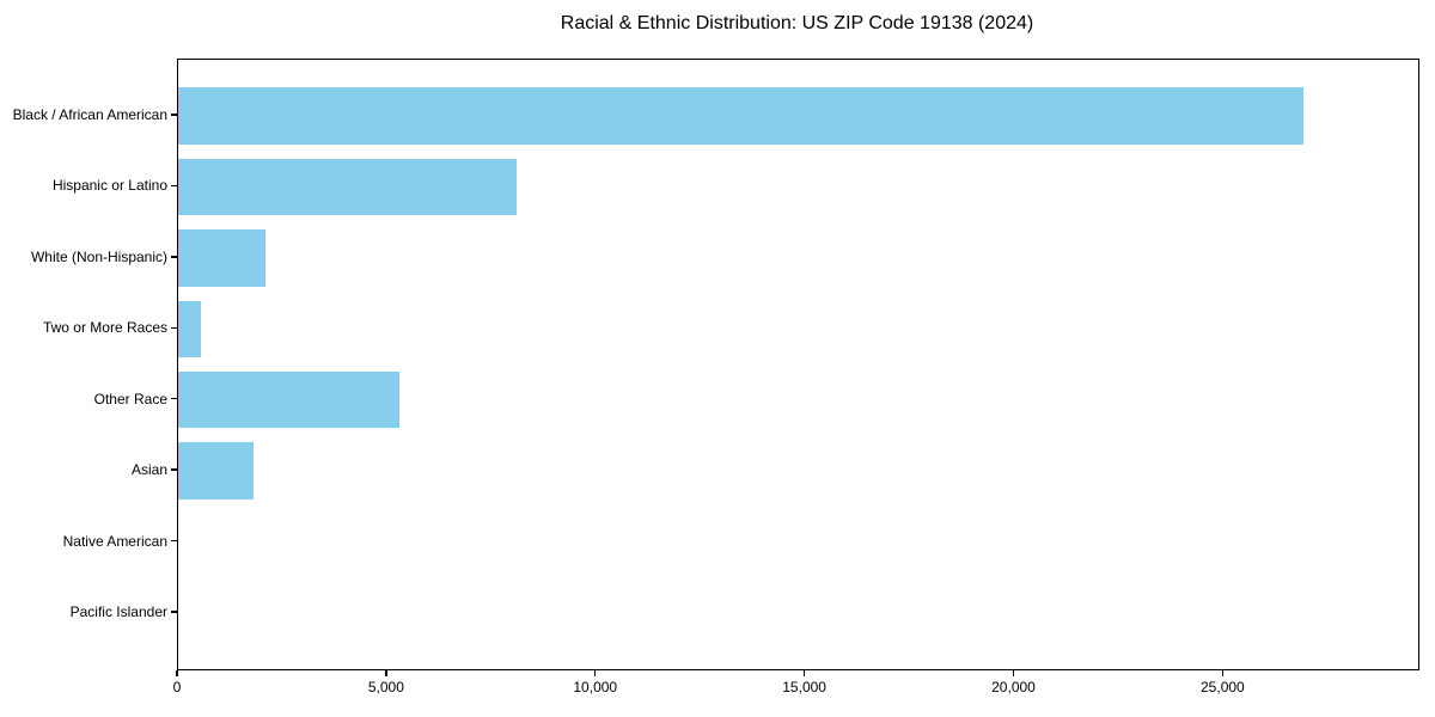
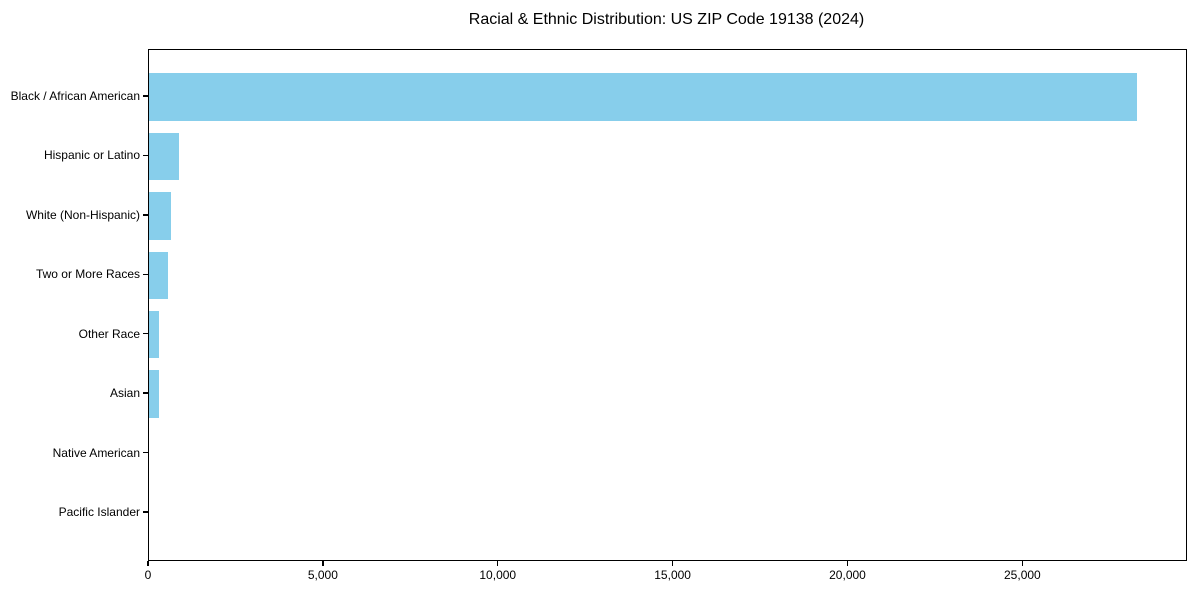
Black / African American: 26900 -> 28200
Hispanic or Latino: 8100 -> 800
White (Non-Hispanic): 2100 -> 600
Other Race: 5300 -> 300
Asian: 1800 -> 300
